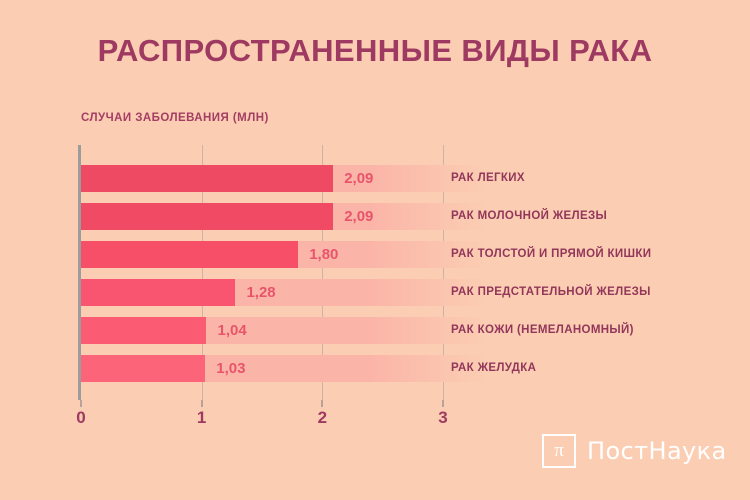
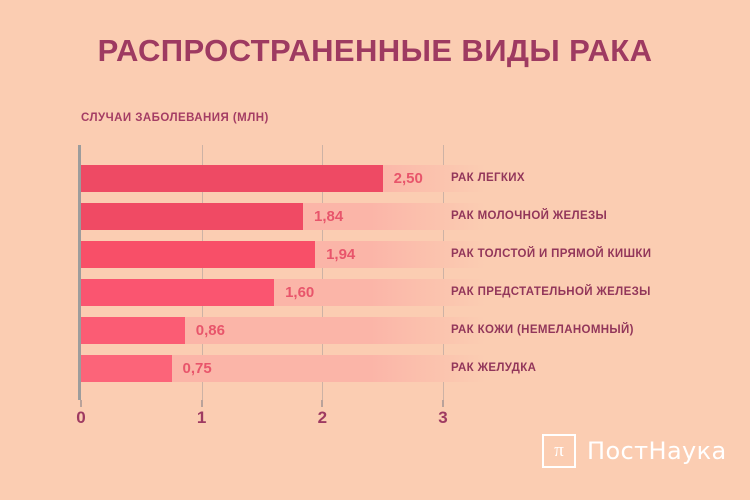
РАК ЛЕГКИХ: 2,09 -> 2,50
РАК МОЛОЧНОЙ ЖЕЛЕЗЫ: 2,09 -> 1,84
РАК ТОЛСТОЙ И ПРЯМОЙ КИШКИ: 1,80 -> 1,94
РАК ПРЕДСТАТЕЛЬНОЙ ЖЕЛЕЗЫ: 1,28 -> 1,60
РАК КОЖИ (НЕМЕЛАНОМНЫЙ): 1,04 -> 0,86
РАК ЖЕЛУДКА: 1,03 -> 0,75
